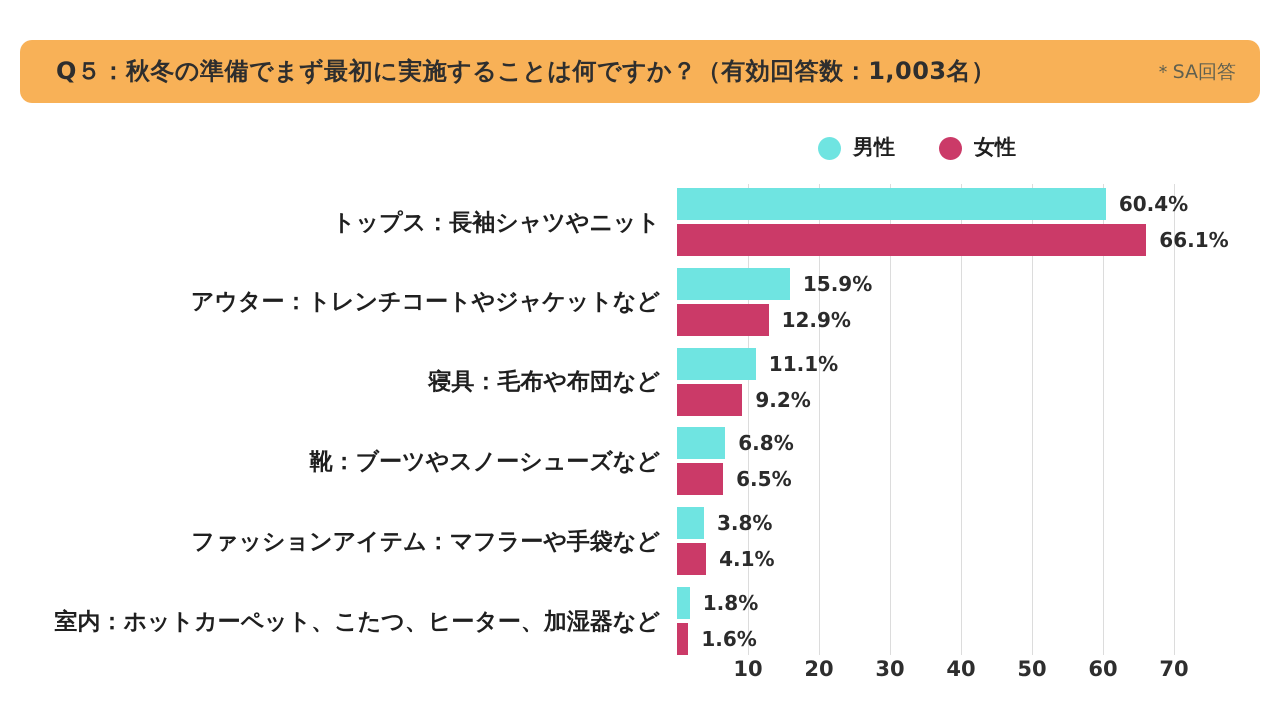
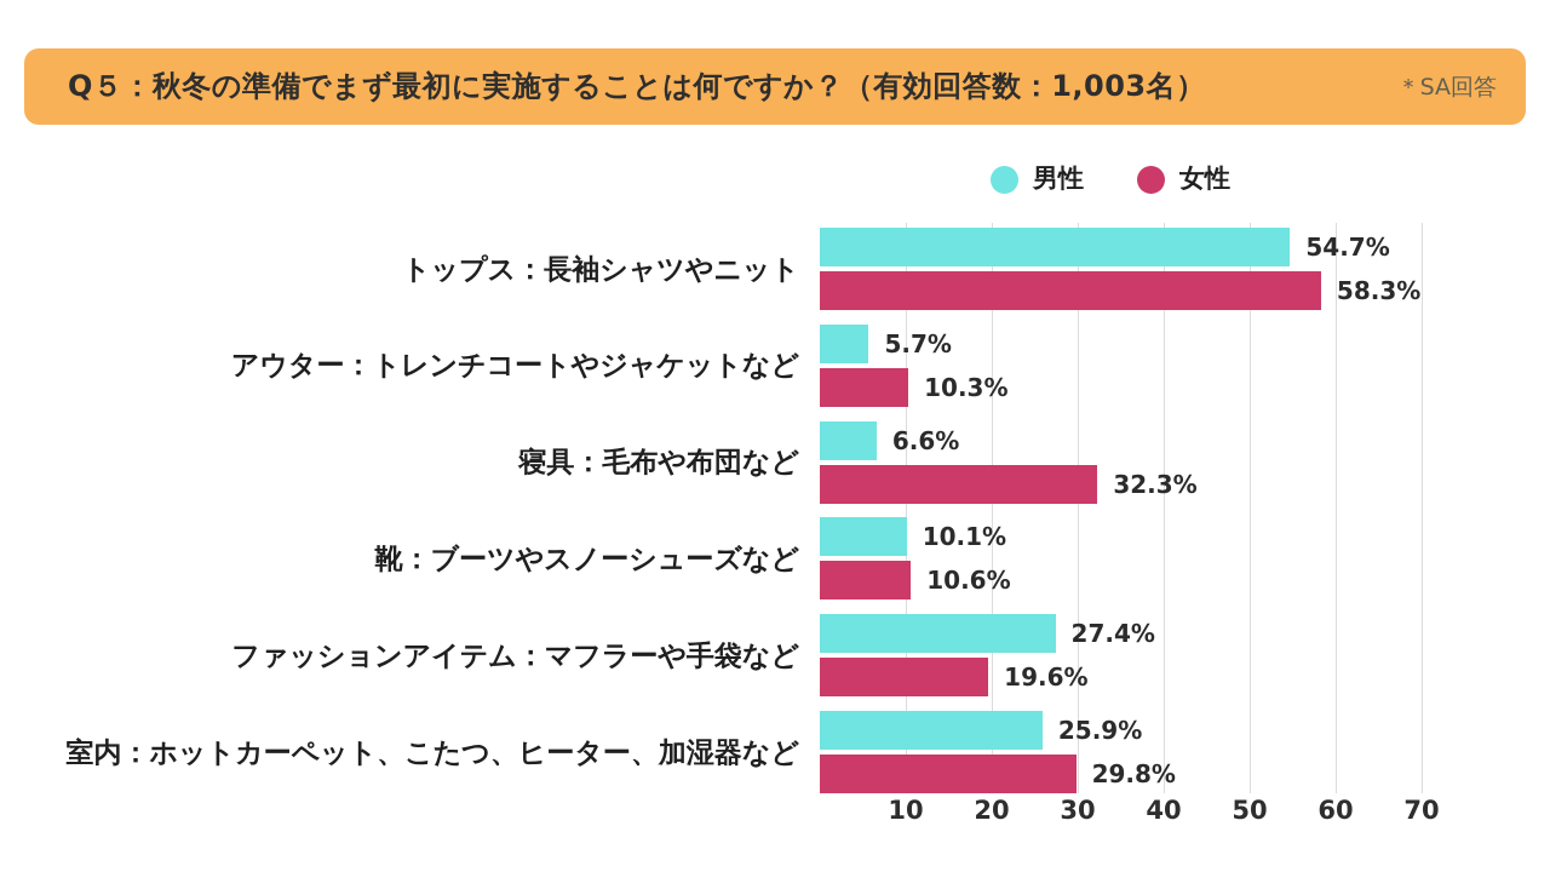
男性/トップス：長袖シャツやニット: 60.4% -> 54.7%
女性/トップス：長袖シャツやニット: 66.1% -> 58.3%
男性/アウター：トレンチコートやジャケットなど: 15.9% -> 5.7%
女性/アウター：トレンチコートやジャケットなど: 12.9% -> 10.3%
男性/寝具：毛布や布団など: 11.1% -> 6.6%
女性/寝具：毛布や布団など: 9.2% -> 32.3%
男性/靴：ブーツやスノーシューズなど: 6.8% -> 10.1%
女性/靴：ブーツやスノーシューズなど: 6.5% -> 10.6%
男性/ファッションアイテム：マフラーや手袋など: 3.8% -> 27.4%
女性/ファッションアイテム：マフラーや手袋など: 4.1% -> 19.6%
男性/室内：ホットカーペット、こたつ、ヒーター、加湿器など: 1.8% -> 25.9%
女性/室内：ホットカーペット、こたつ、ヒーター、加湿器など: 1.6% -> 29.8%
